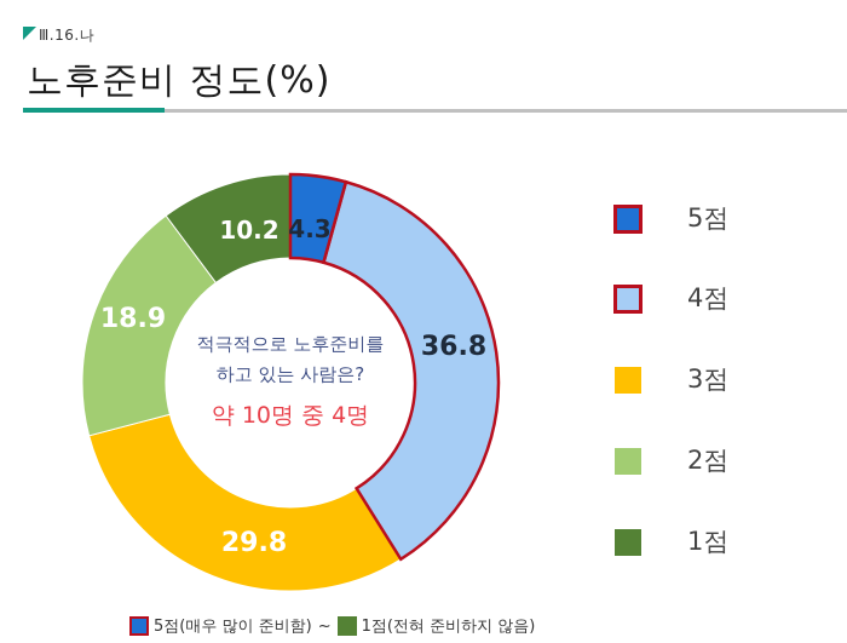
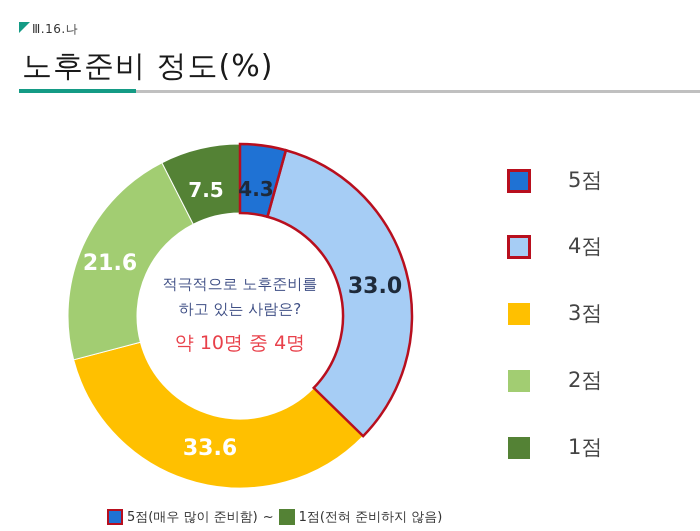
4점: 36.8 -> 33.0
3점: 29.8 -> 33.6
2점: 18.9 -> 21.6
1점: 10.2 -> 7.5
